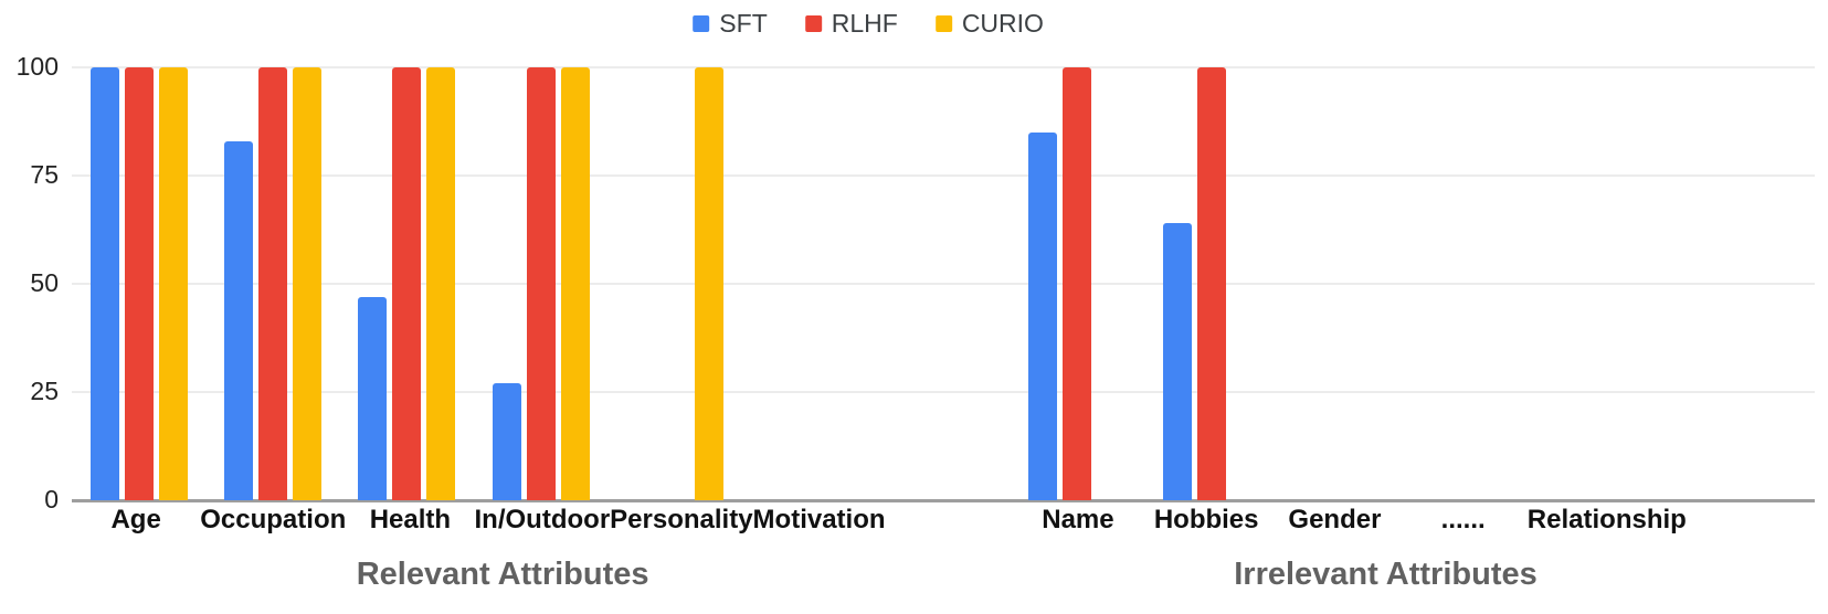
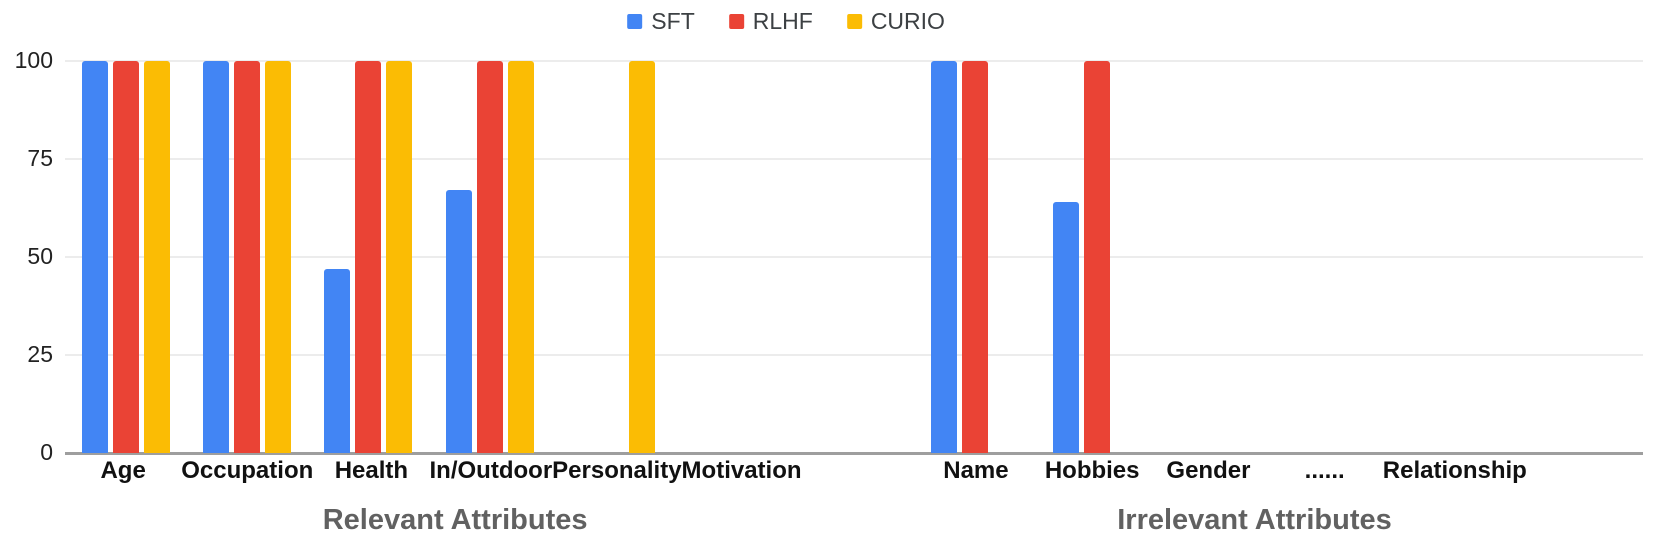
SFT/Occupation: 83 -> 100
SFT/In/Outdoor: 27 -> 67
SFT/Name: 85 -> 100
